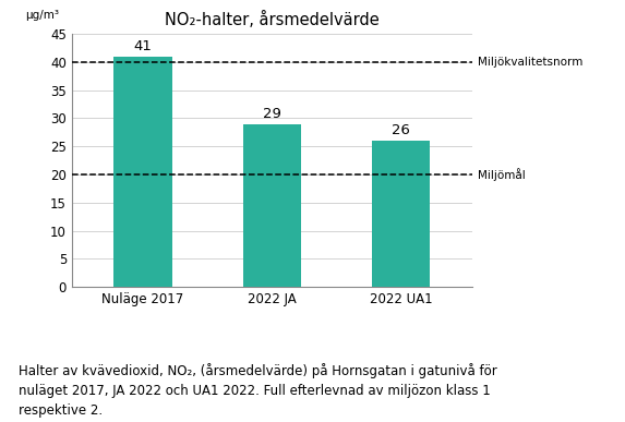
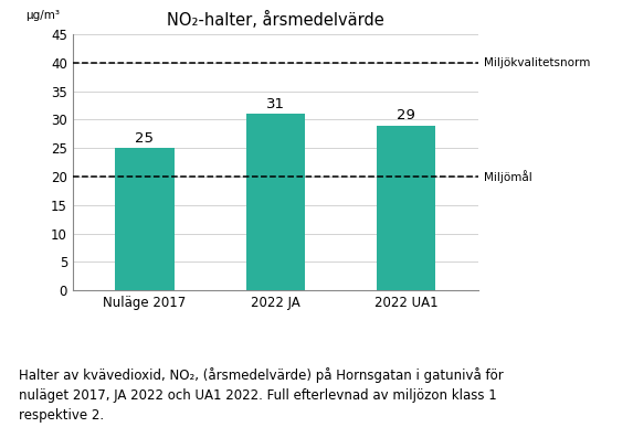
Nuläge 2017: 41 -> 25
2022 JA: 29 -> 31
2022 UA1: 26 -> 29
